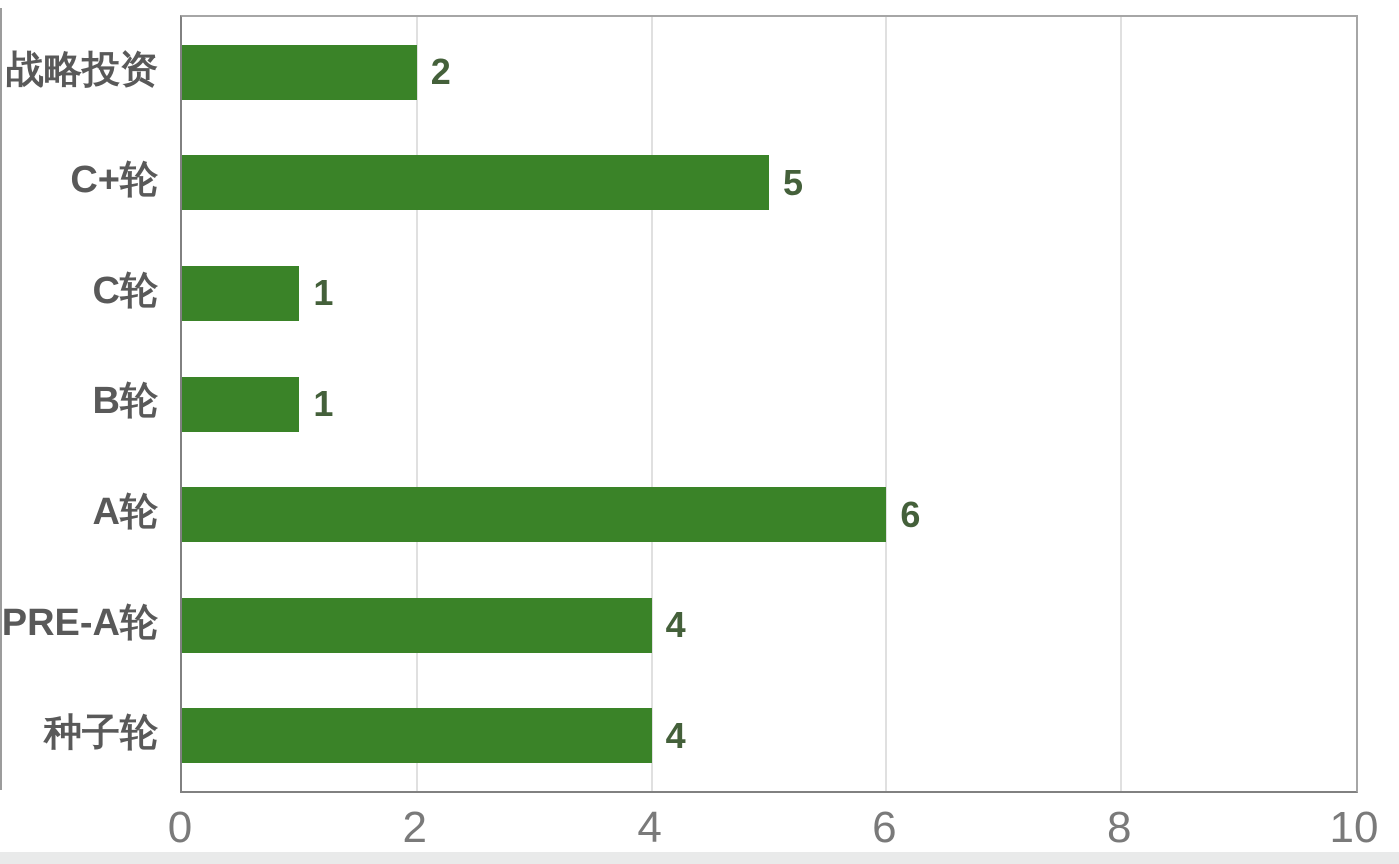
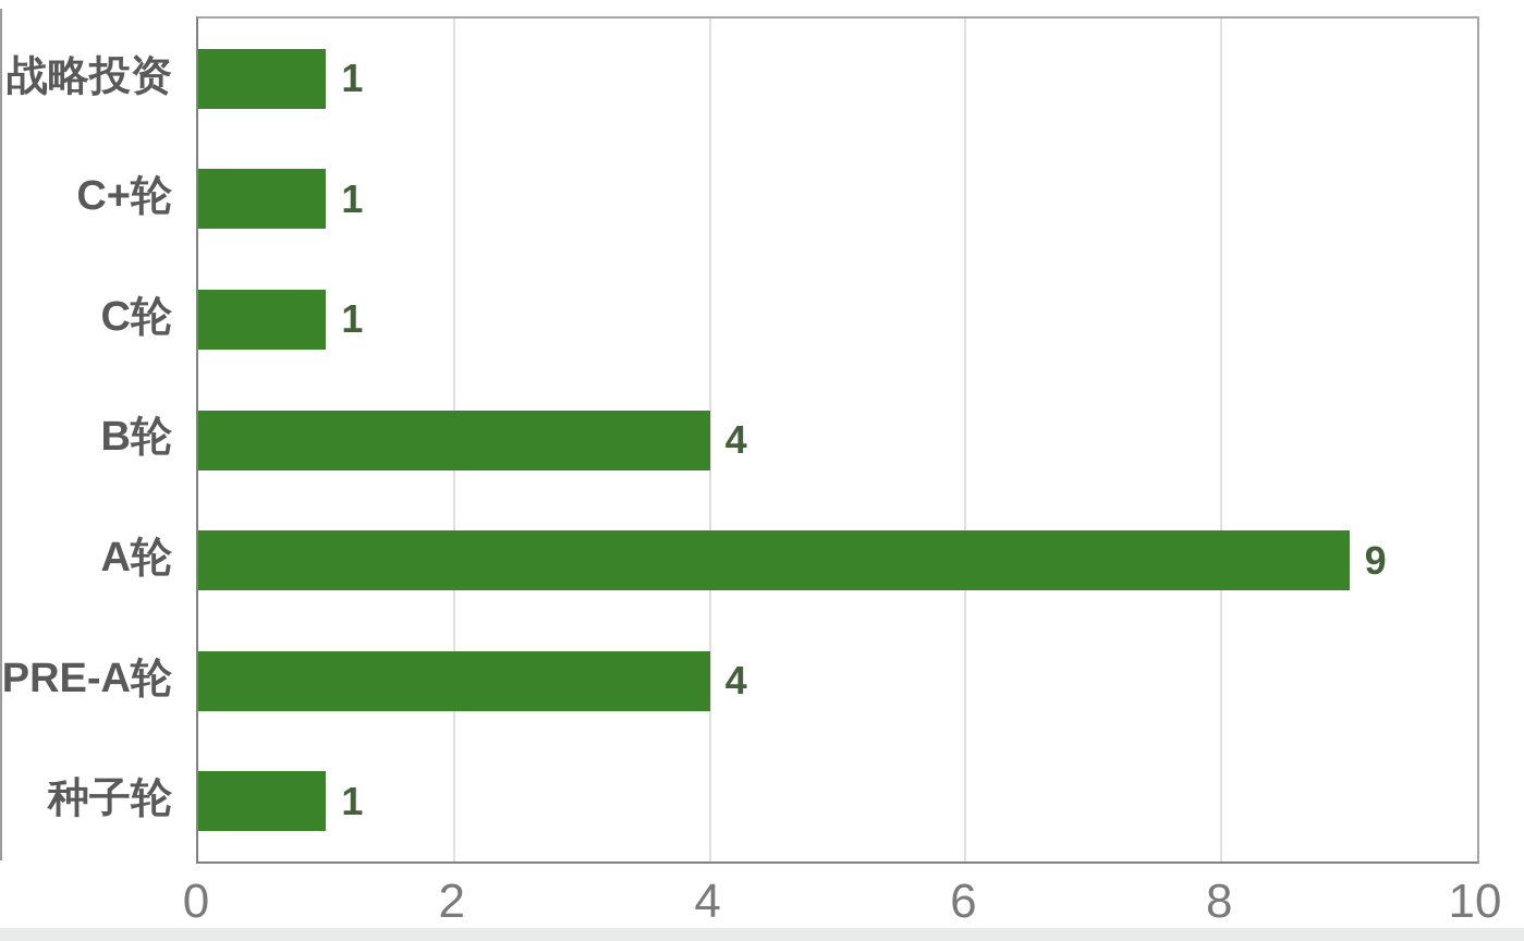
战略投资: 2 -> 1
C+轮: 5 -> 1
B轮: 1 -> 4
A轮: 6 -> 9
种子轮: 4 -> 1
